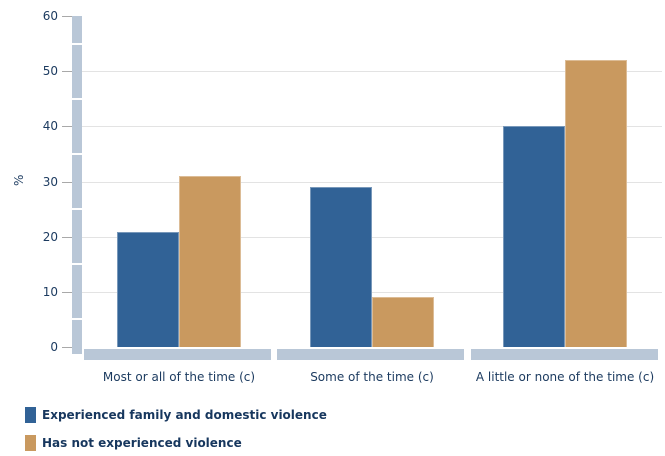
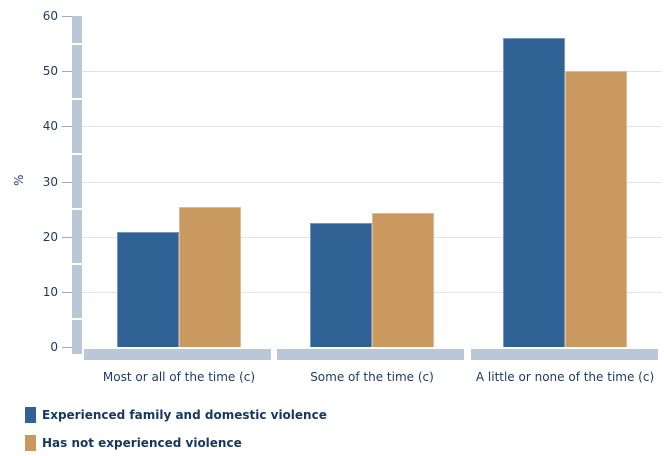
Has not experienced violence/Most or all of the time (c): 31 -> 25
Experienced family and domestic violence/Some of the time (c): 29 -> 22
Has not experienced violence/Some of the time (c): 9 -> 24
Experienced family and domestic violence/A little or none of the time (c): 40 -> 56
Has not experienced violence/A little or none of the time (c): 52 -> 50
